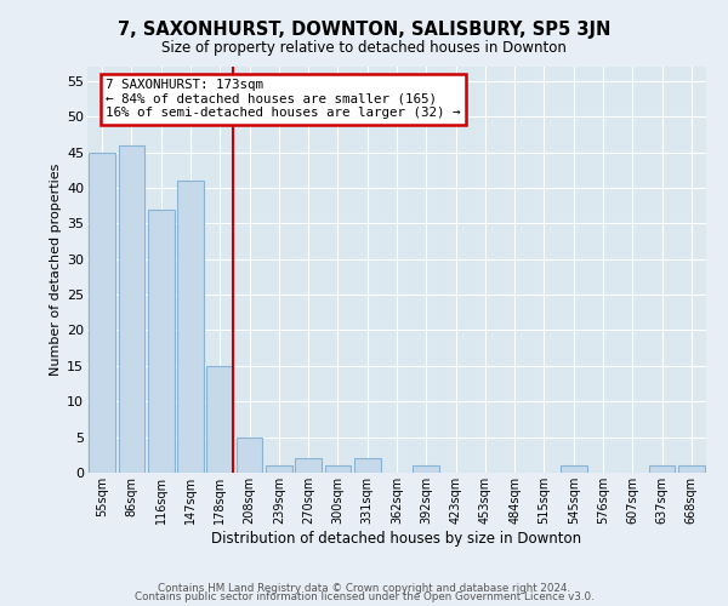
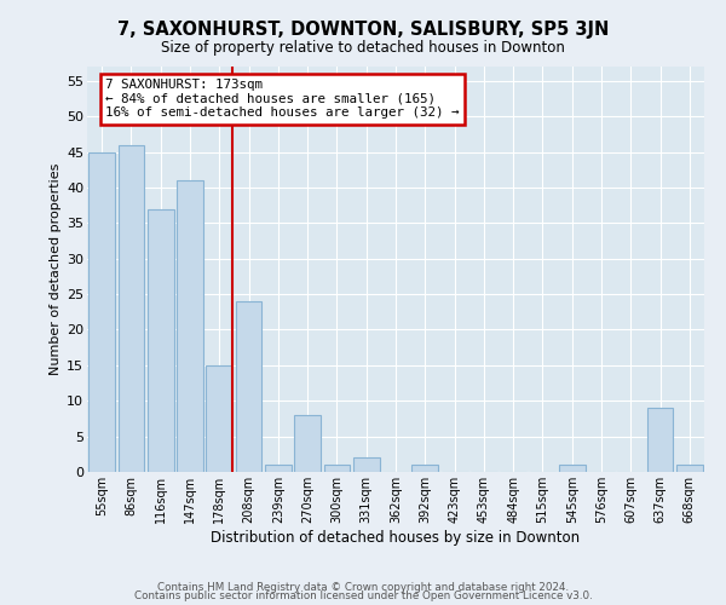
208sqm: 5 -> 24
270sqm: 2 -> 8
637sqm: 1 -> 9
